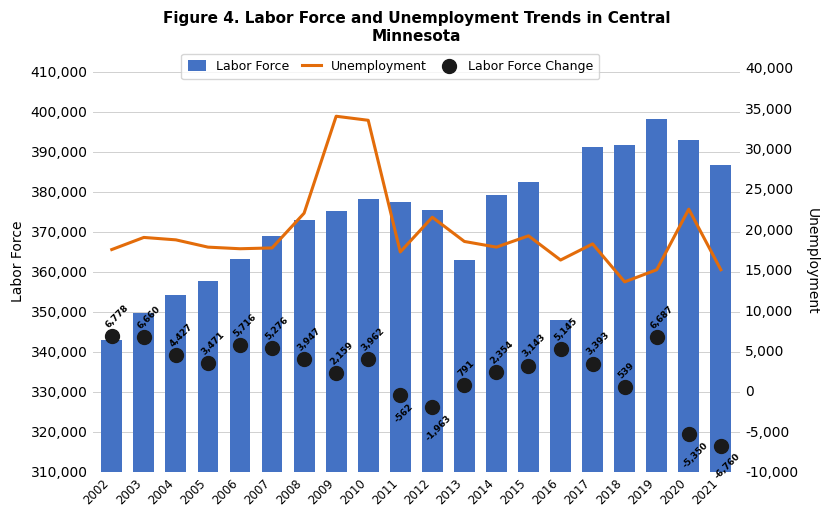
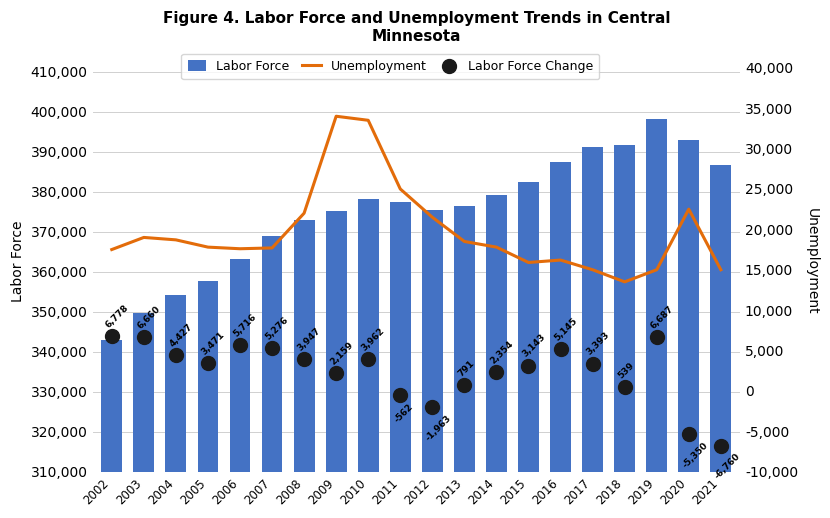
Unemployment/2011: 17,200 -> 25,000
Labor Force/2013: 363,000 -> 376,300
Unemployment/2015: 19,200 -> 15,900
Labor Force/2016: 348,000 -> 387,400
Unemployment/2017: 18,200 -> 15,000
